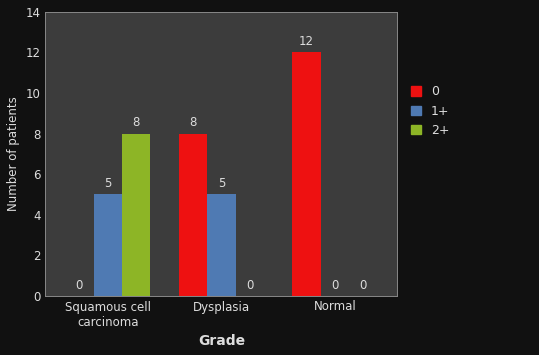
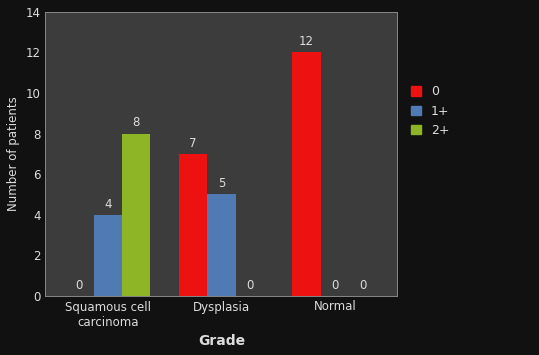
1+/Squamous cell carcinoma: 5 -> 4
0/Dysplasia: 8 -> 7
